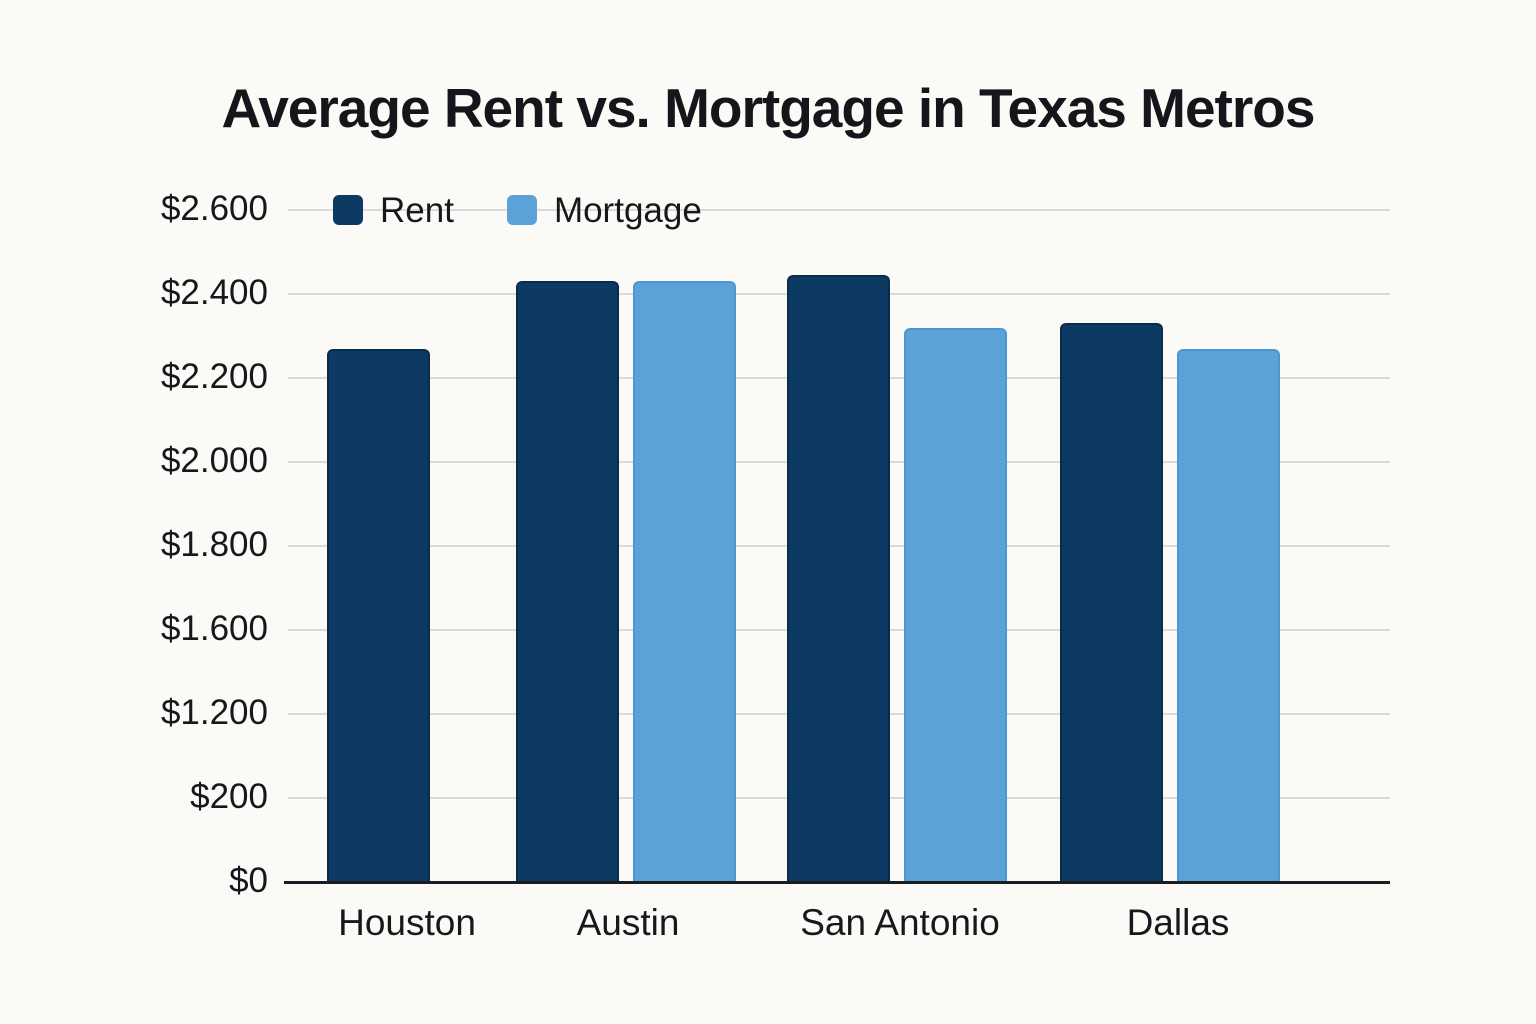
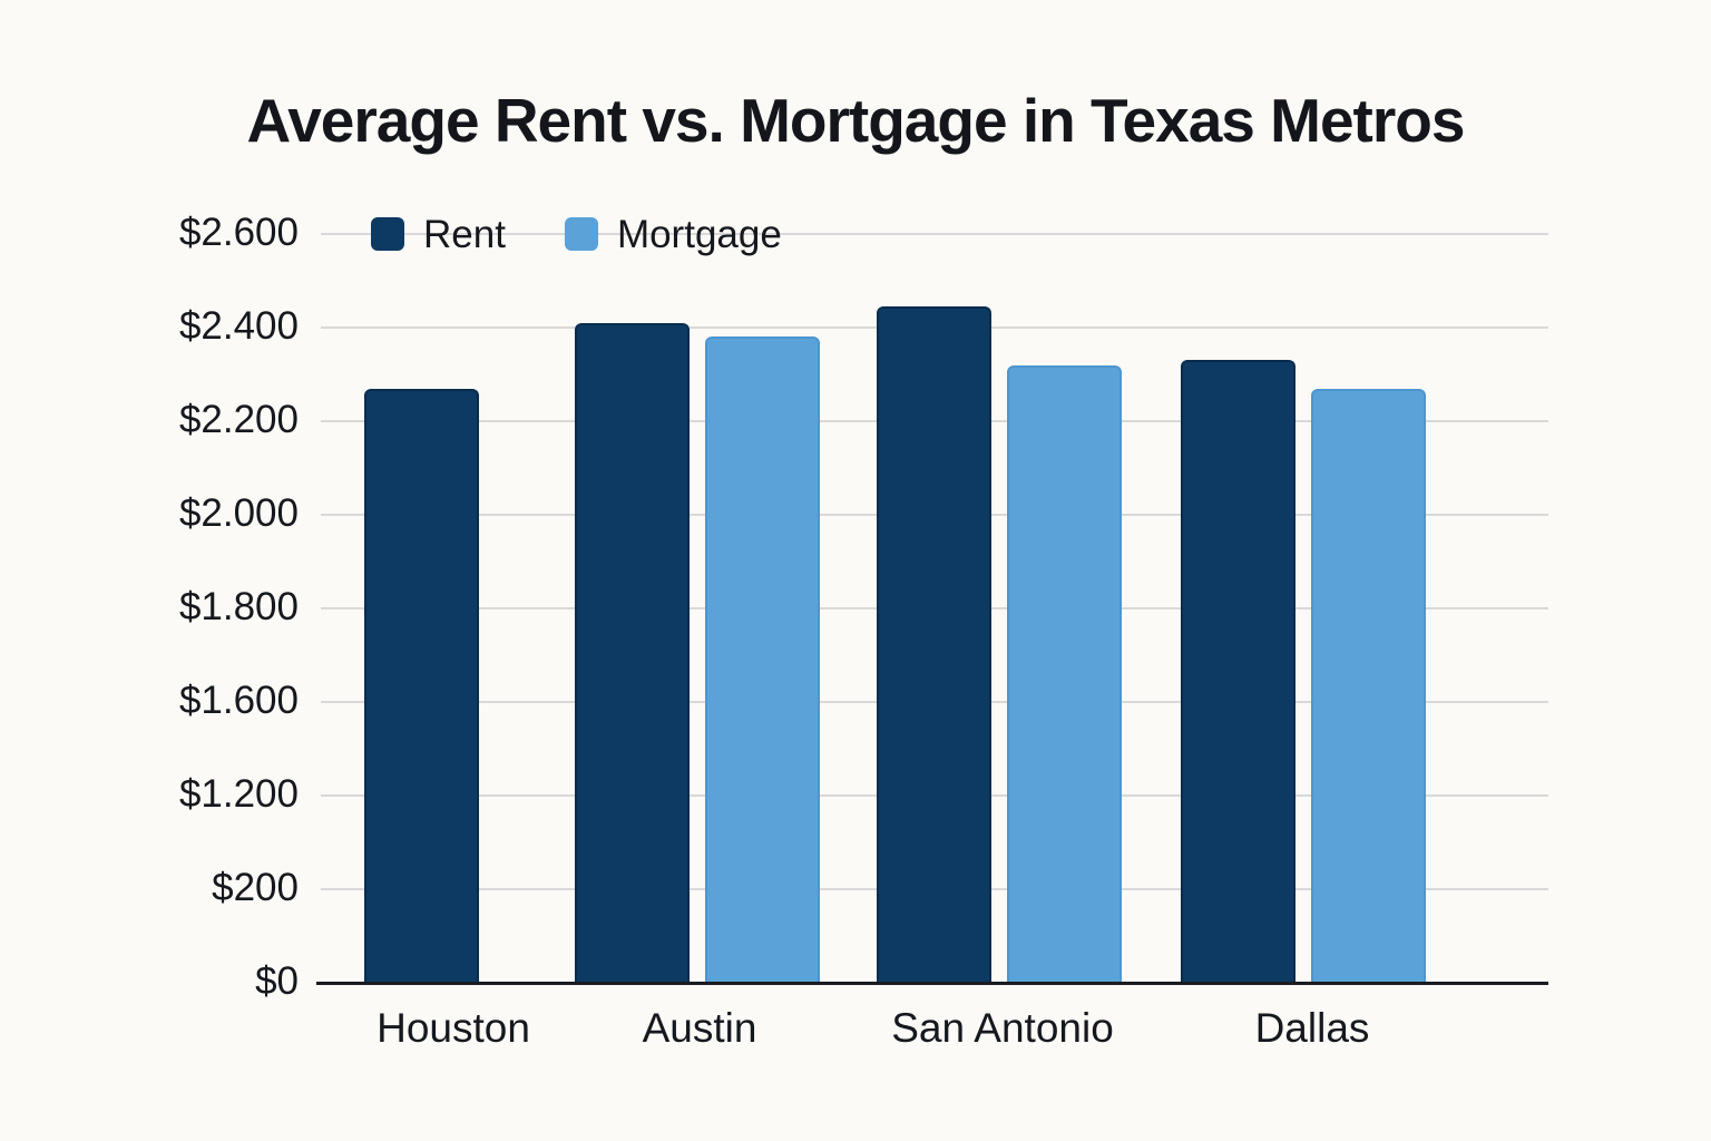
Rent/Austin: $2430 -> $2410
Mortgage/Austin: $2430 -> $2380
